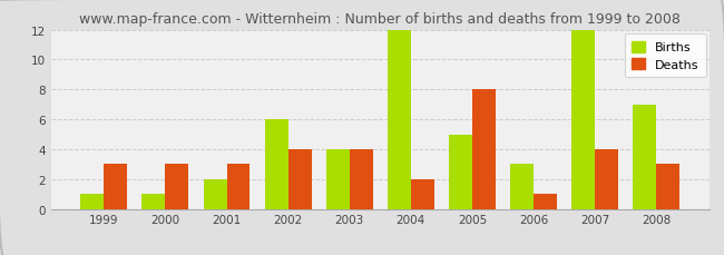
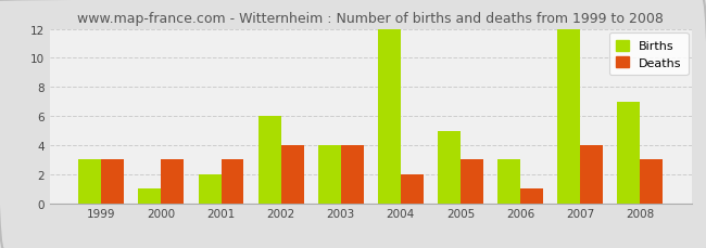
Births/1999: 1 -> 3
Deaths/2005: 8 -> 3
